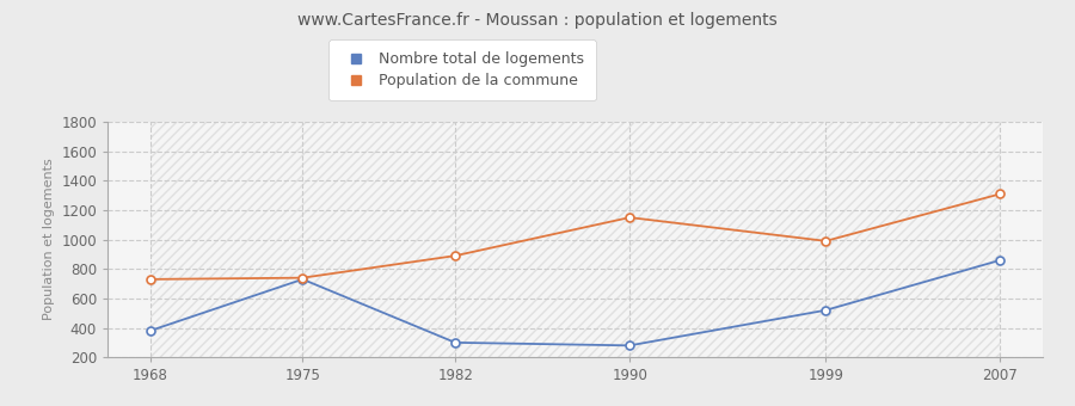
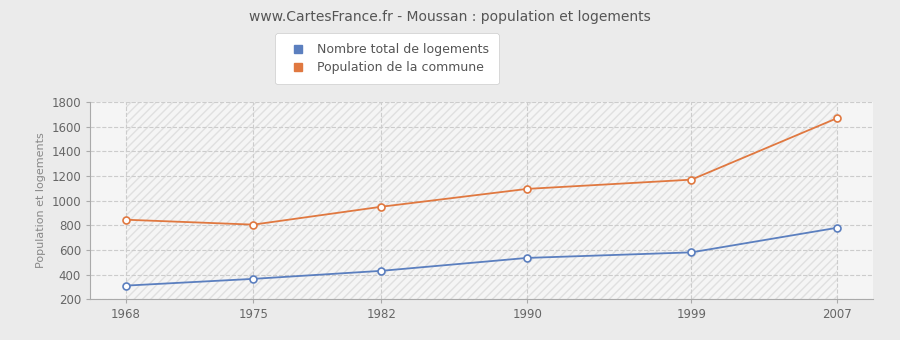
Nombre total de logements/1968: 380 -> 310
Population de la commune/1968: 730 -> 840
Nombre total de logements/1975: 730 -> 360
Population de la commune/1975: 740 -> 800
Nombre total de logements/1982: 300 -> 430
Population de la commune/1982: 890 -> 950
Nombre total de logements/1990: 280 -> 540
Population de la commune/1990: 1150 -> 1100
Nombre total de logements/1999: 520 -> 580
Population de la commune/1999: 990 -> 1170
Nombre total de logements/2007: 860 -> 780
Population de la commune/2007: 1310 -> 1670
